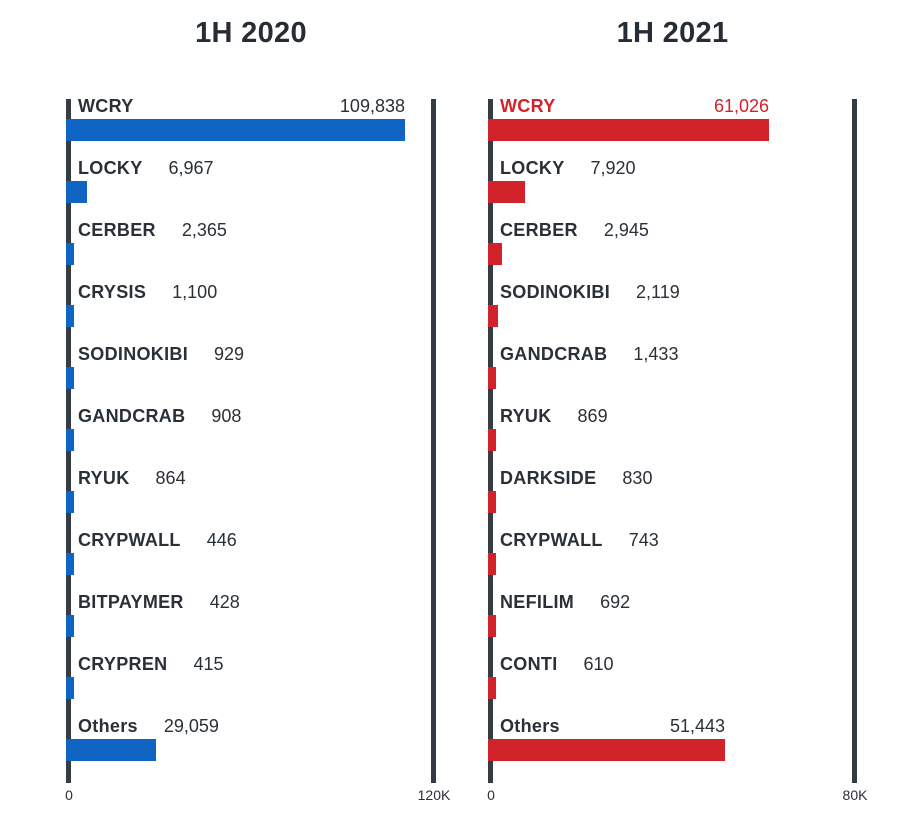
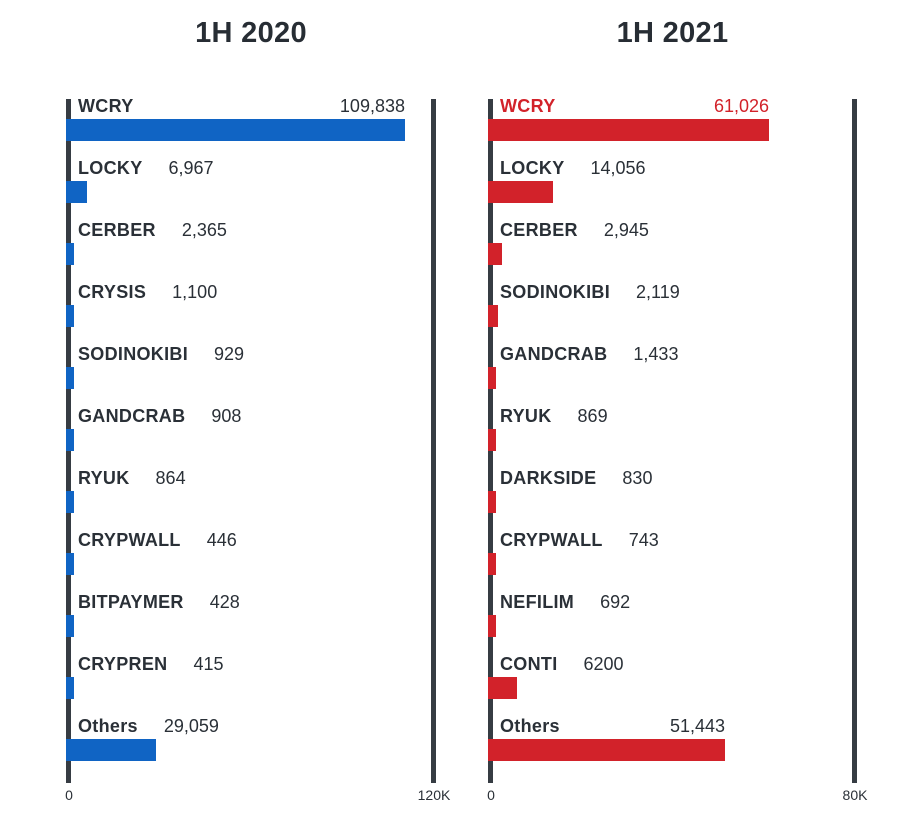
1H 2021/LOCKY: 7,920 -> 14,056
1H 2021/CONTI: 610 -> 6200
